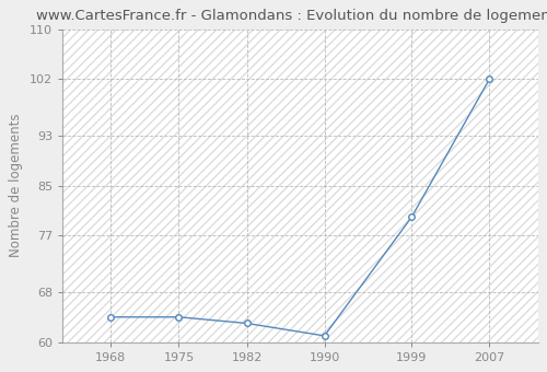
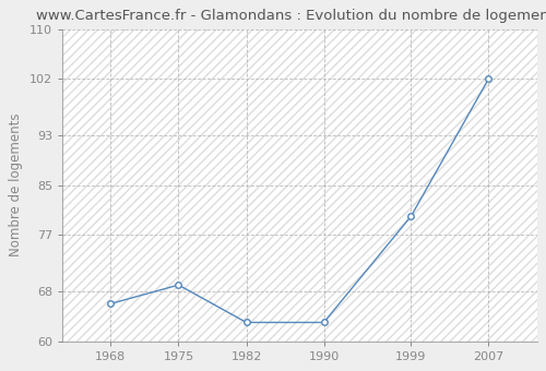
1968: 64 -> 66
1975: 64 -> 69
1990: 61 -> 63
